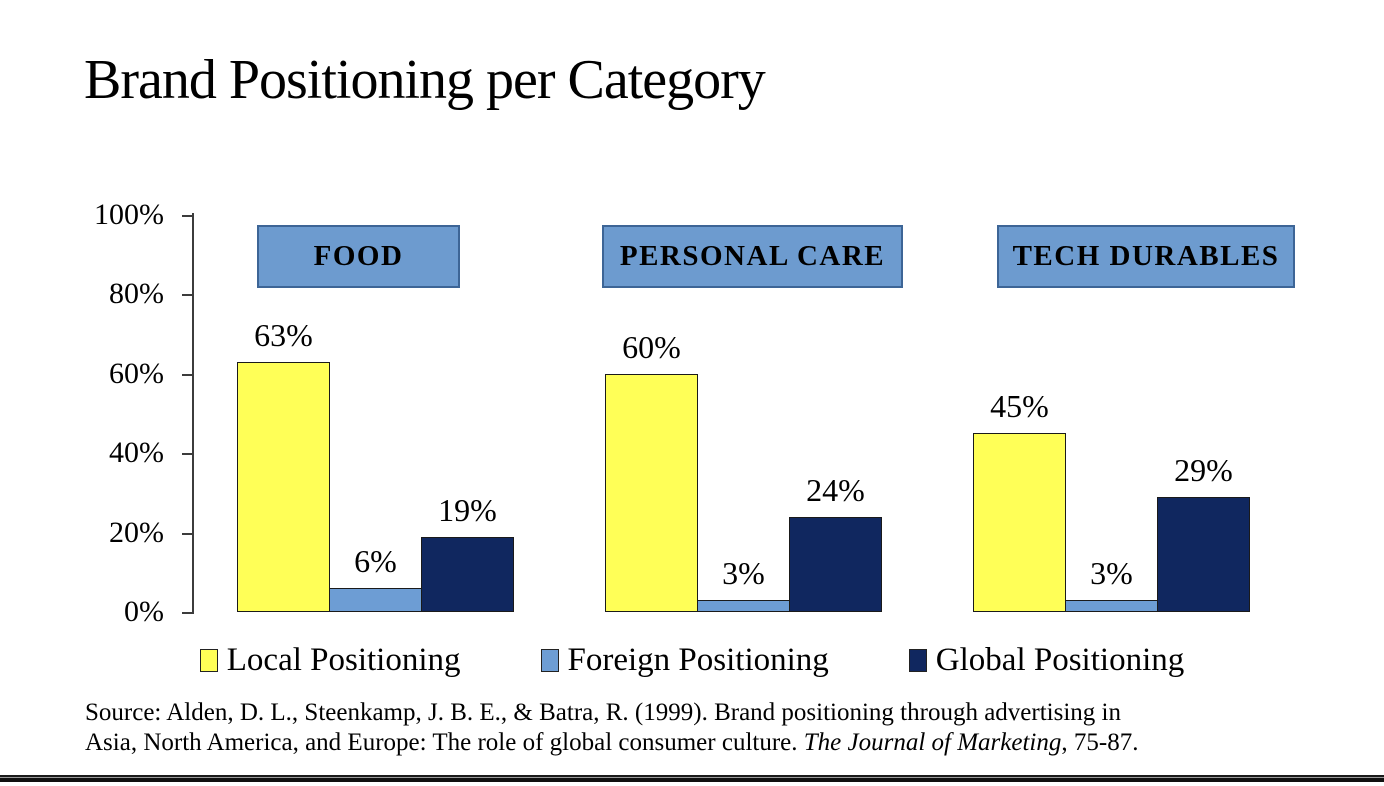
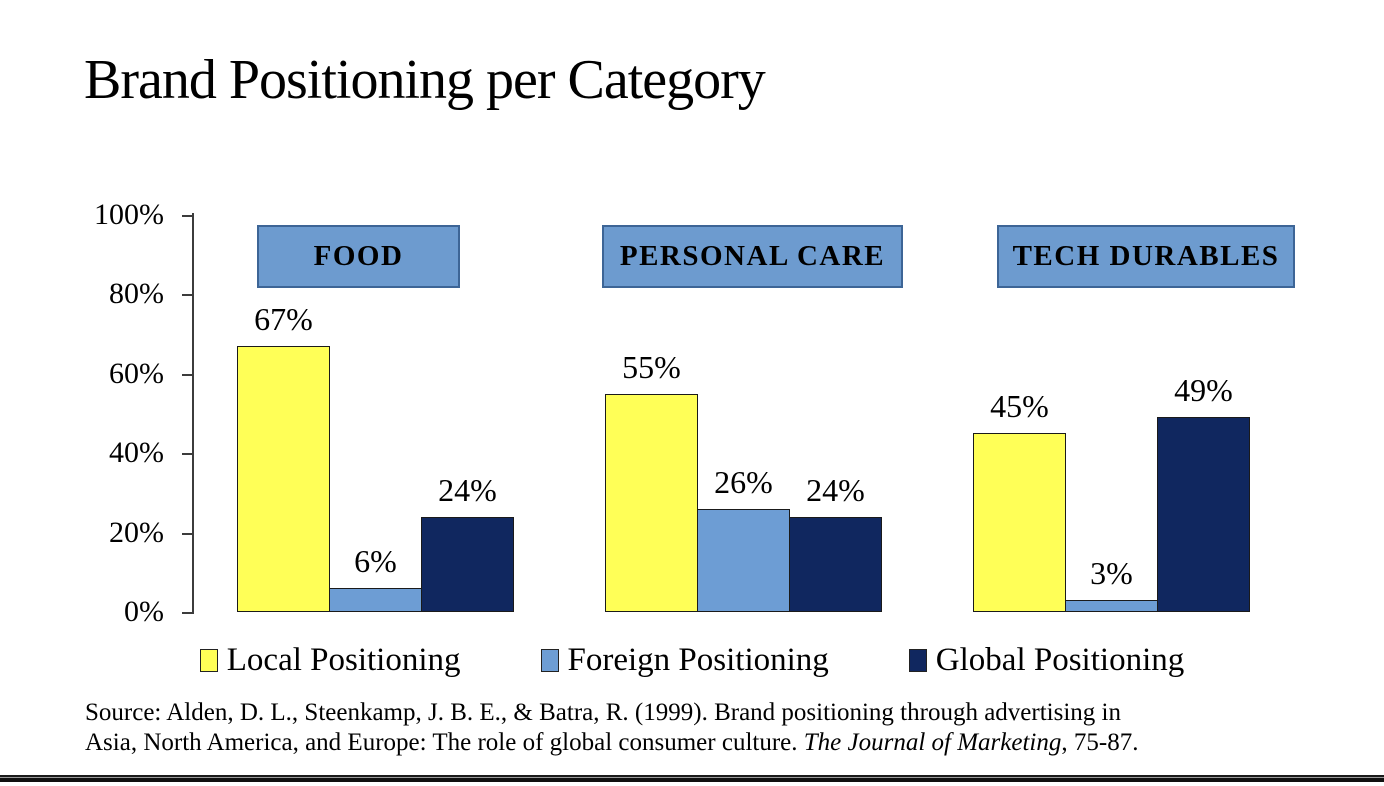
Local Positioning/FOOD: 63% -> 67%
Global Positioning/FOOD: 19% -> 24%
Local Positioning/PERSONAL CARE: 60% -> 55%
Foreign Positioning/PERSONAL CARE: 3% -> 26%
Global Positioning/TECH DURABLES: 29% -> 49%
